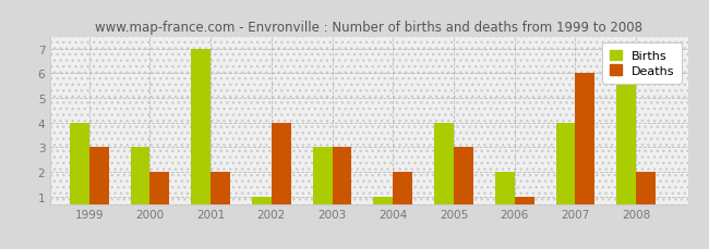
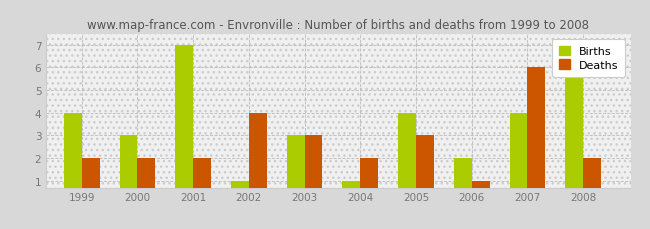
Deaths/1999: 3 -> 2
